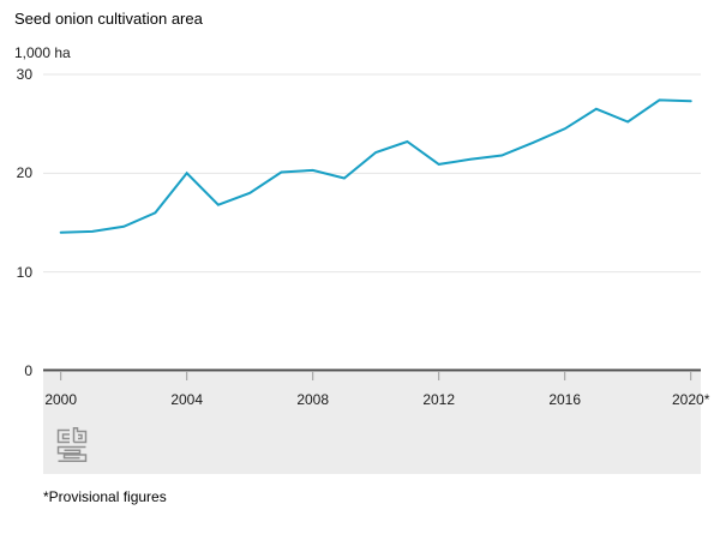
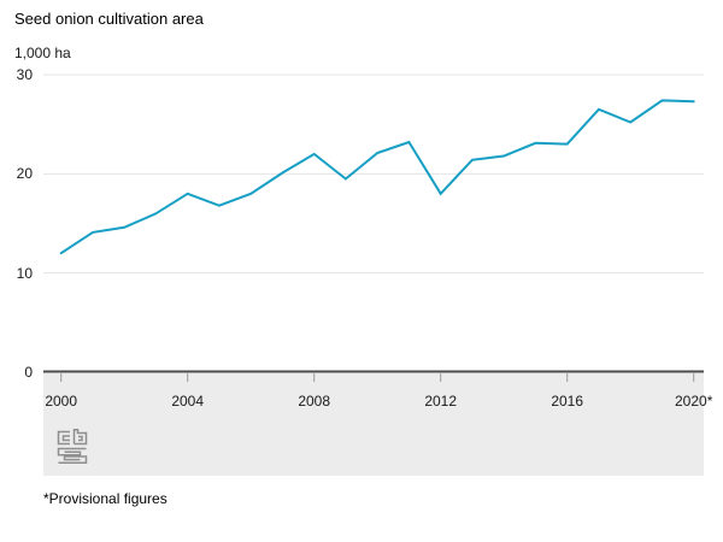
2000: 14 -> 12
2004: 20 -> 18
2008: 20 -> 22
2012: 21 -> 18
2016: 24 -> 23
